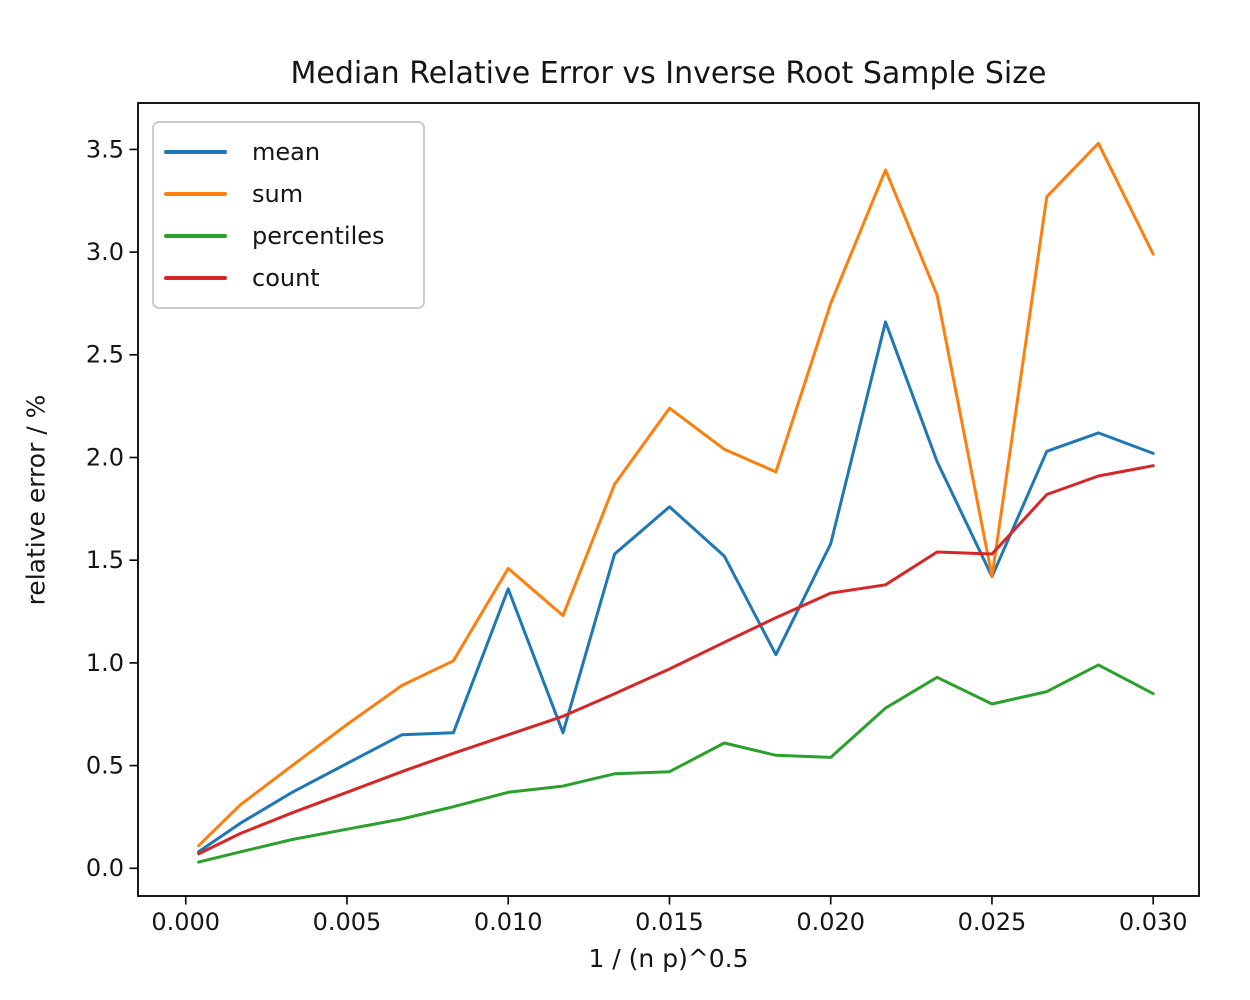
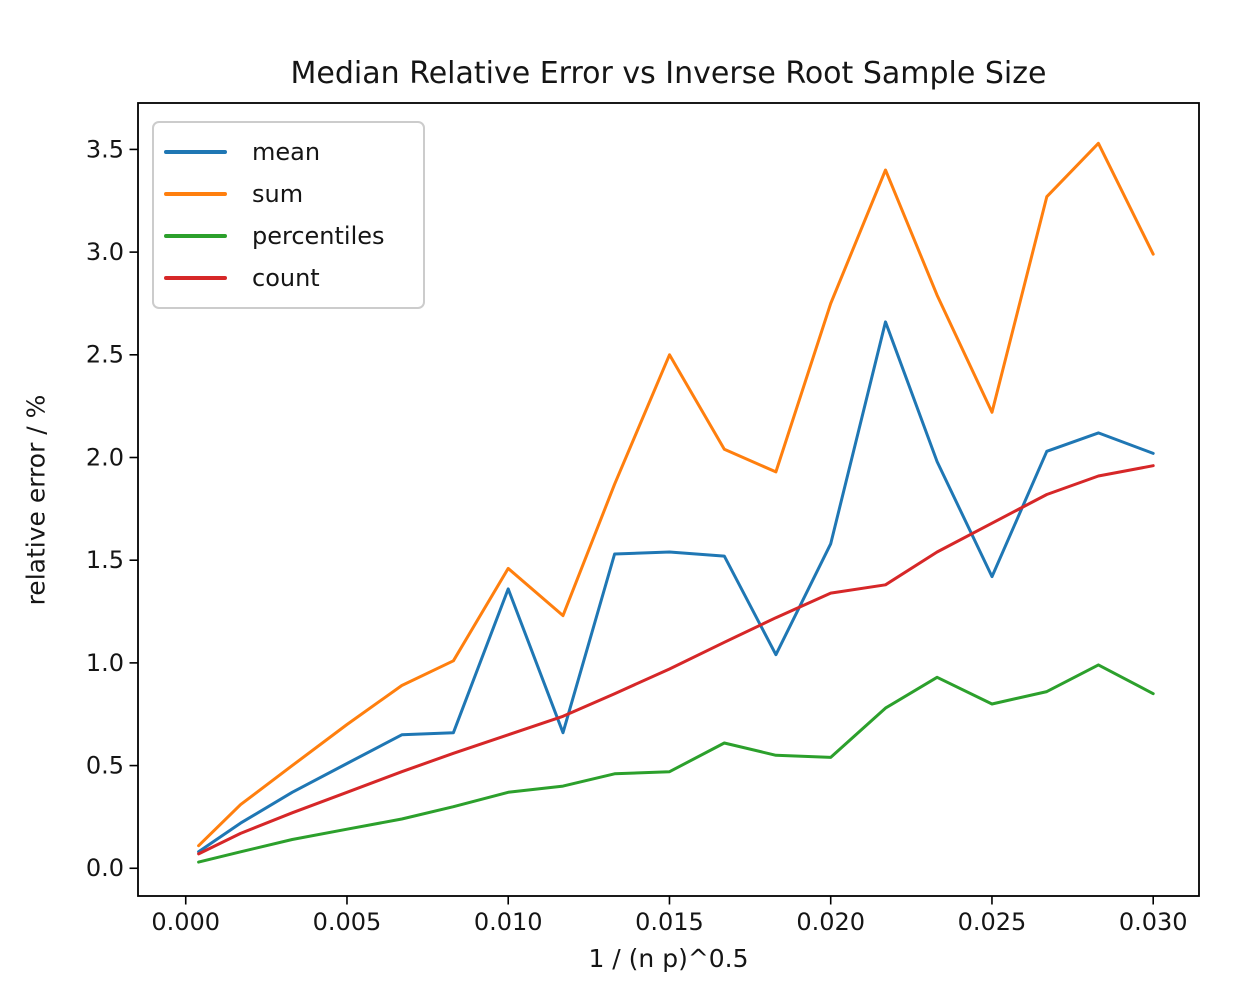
mean/0.015: 1.76 -> 1.54
sum/0.015: 2.24 -> 2.50
sum/0.025: 1.42 -> 2.22
count/0.025: 1.53 -> 1.68
